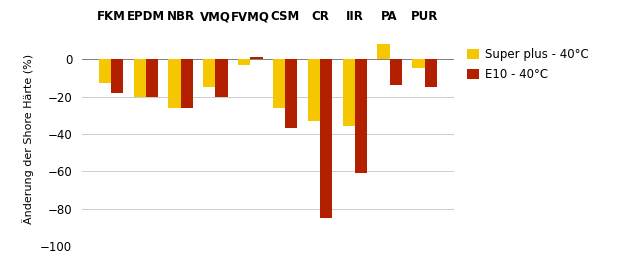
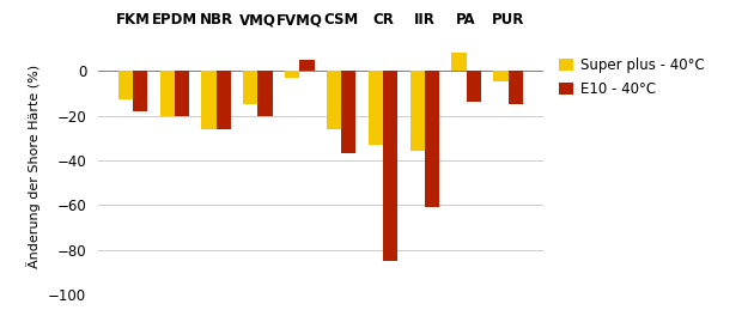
E10 - 40°C/FVMQ: 1 -> 5
